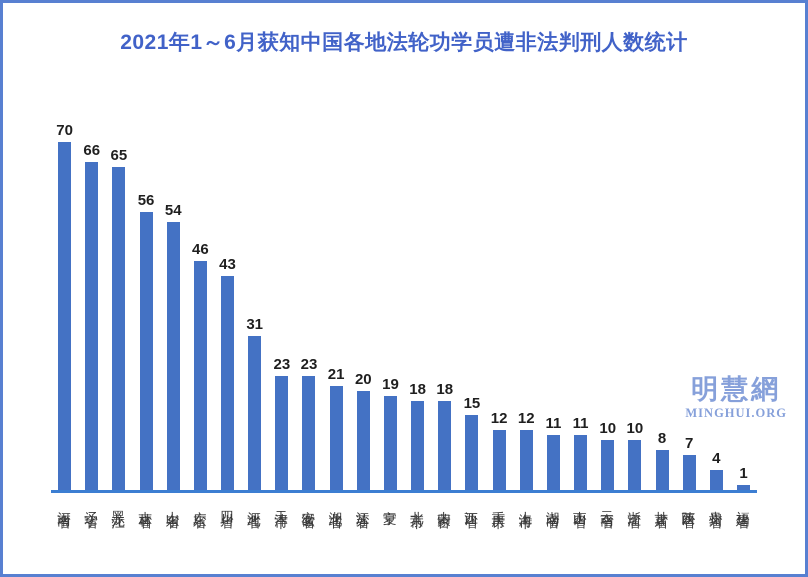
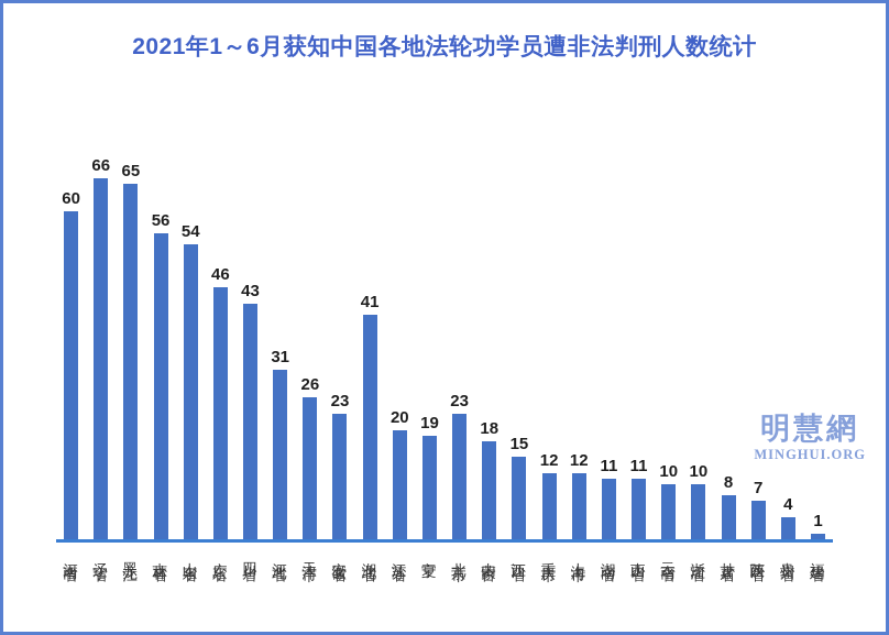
河南省: 70 -> 60
天津市: 23 -> 26
湖北省: 21 -> 41
北京市: 18 -> 23
